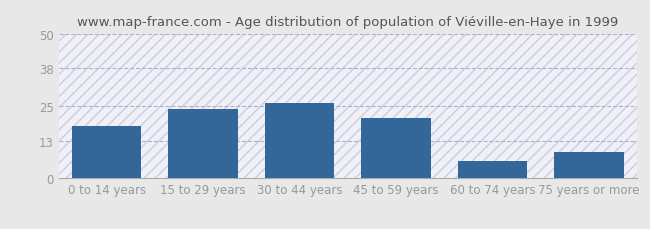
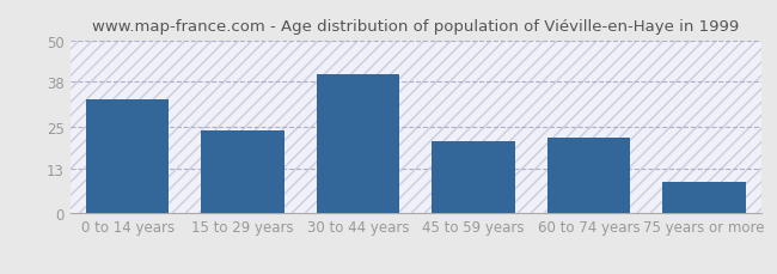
0 to 14 years: 18 -> 33
30 to 44 years: 26 -> 40
60 to 74 years: 6 -> 22
